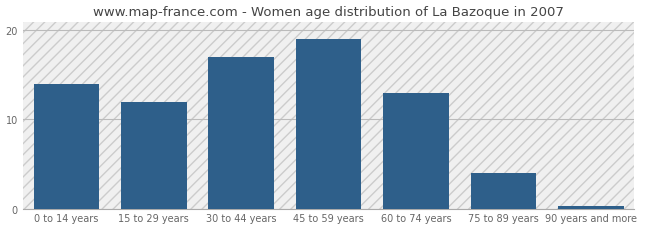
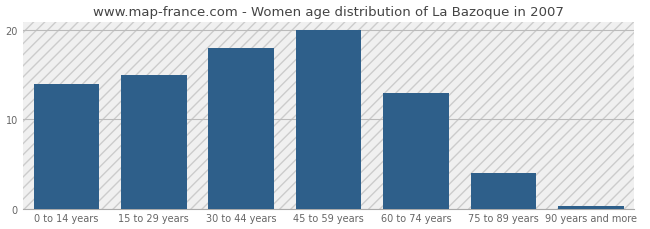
15 to 29 years: 12.0 -> 15.0
30 to 44 years: 17.0 -> 18.0
45 to 59 years: 19.0 -> 20.0
